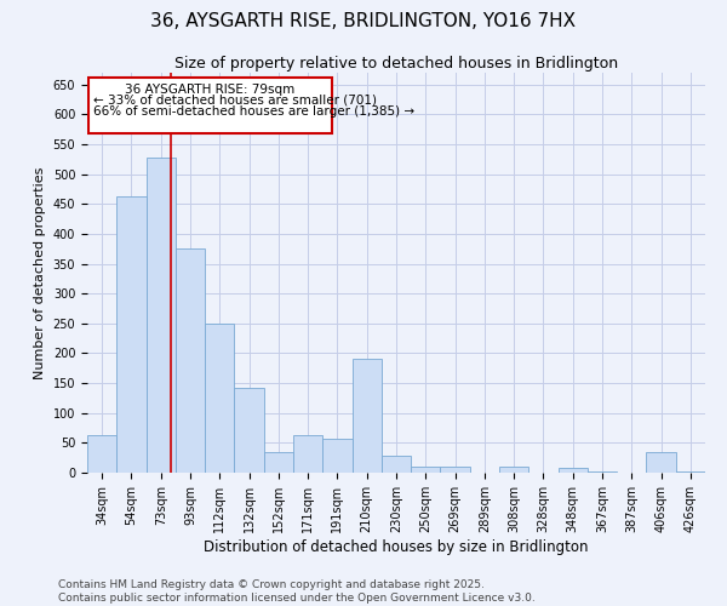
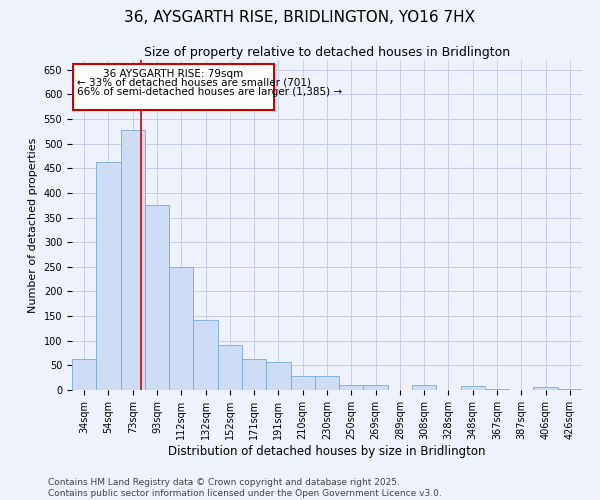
152sqm: 35 -> 92
210sqm: 190 -> 28
406sqm: 35 -> 6
